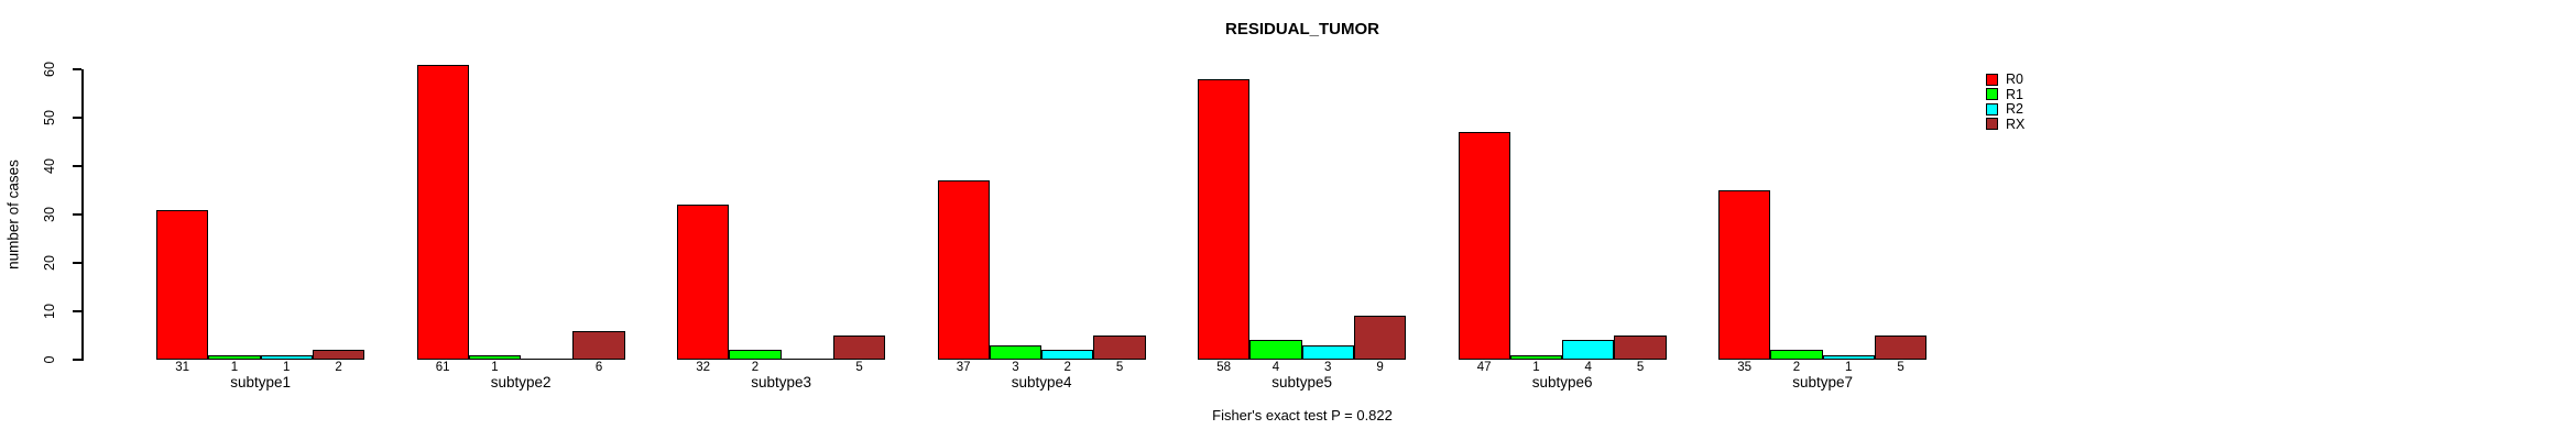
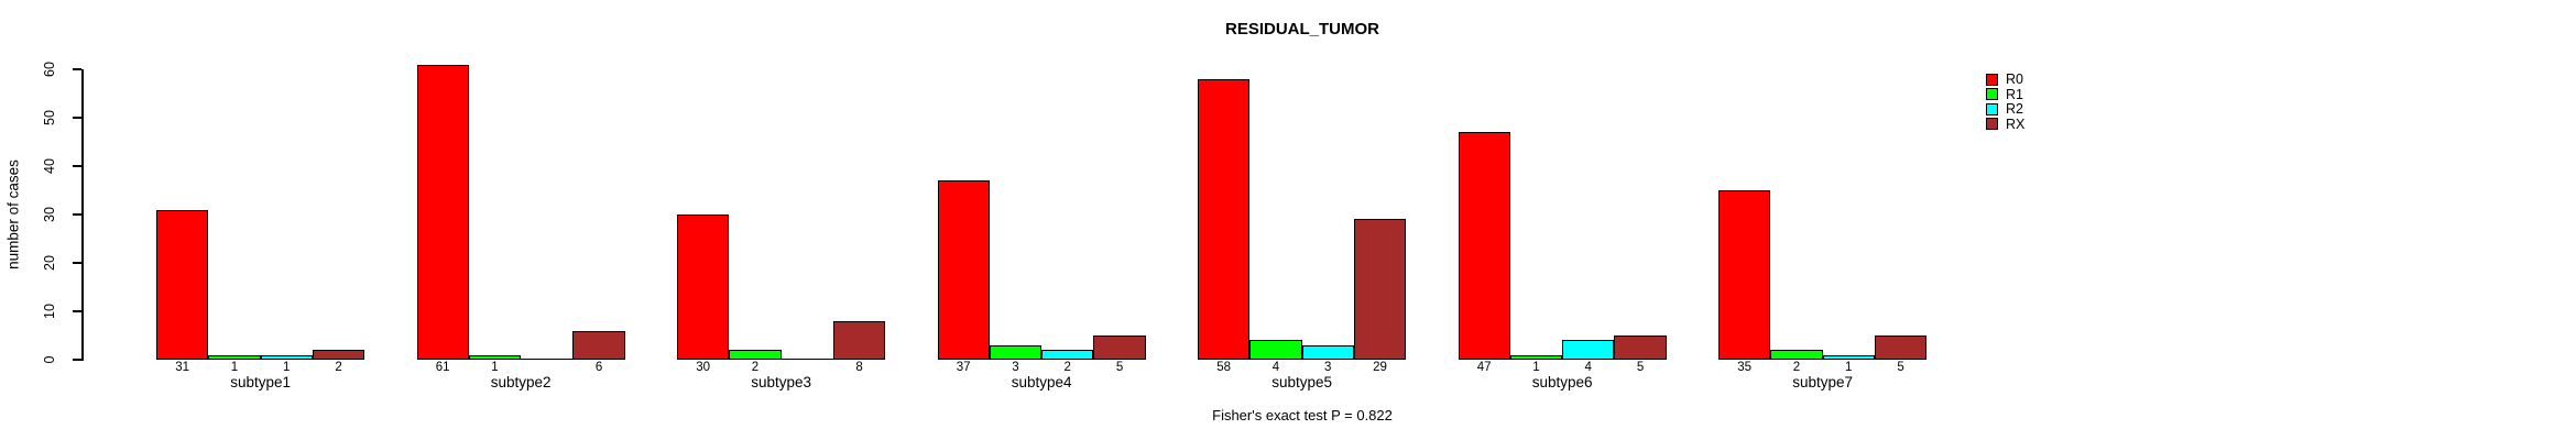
R0/subtype3: 32 -> 30
RX/subtype3: 5 -> 8
RX/subtype5: 9 -> 29
